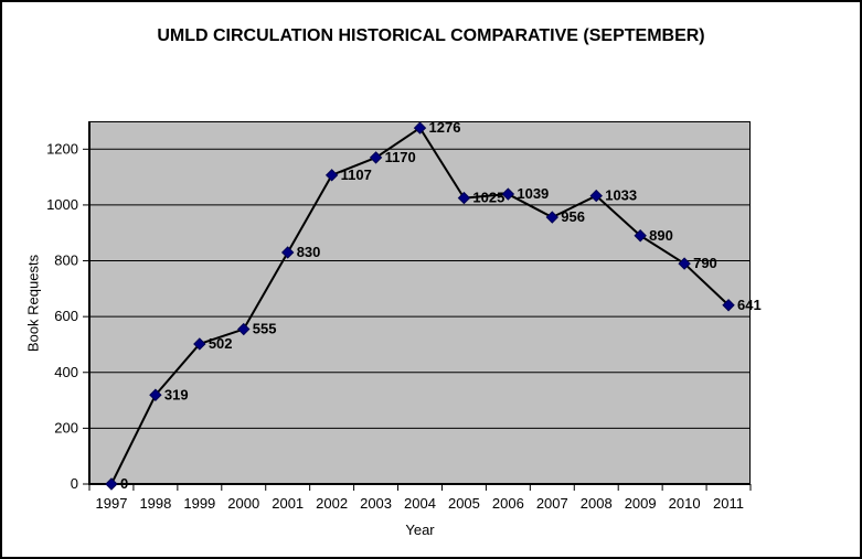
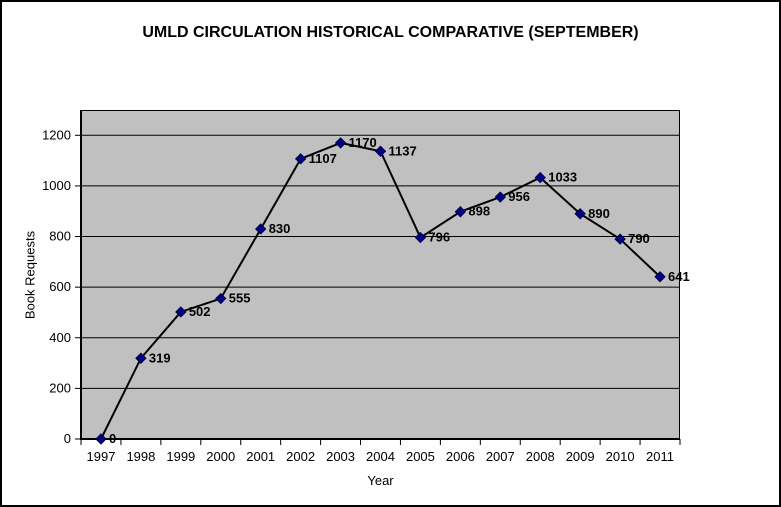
2004: 1276 -> 1137
2005: 1025 -> 796
2006: 1039 -> 898
